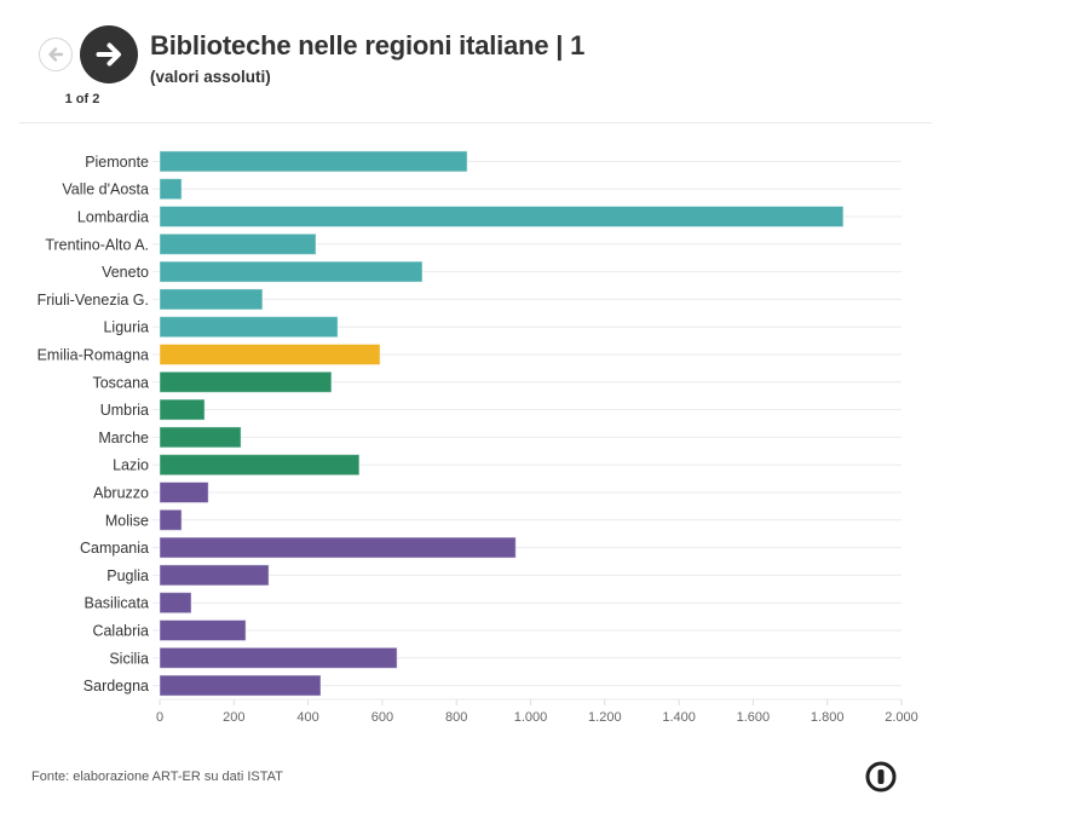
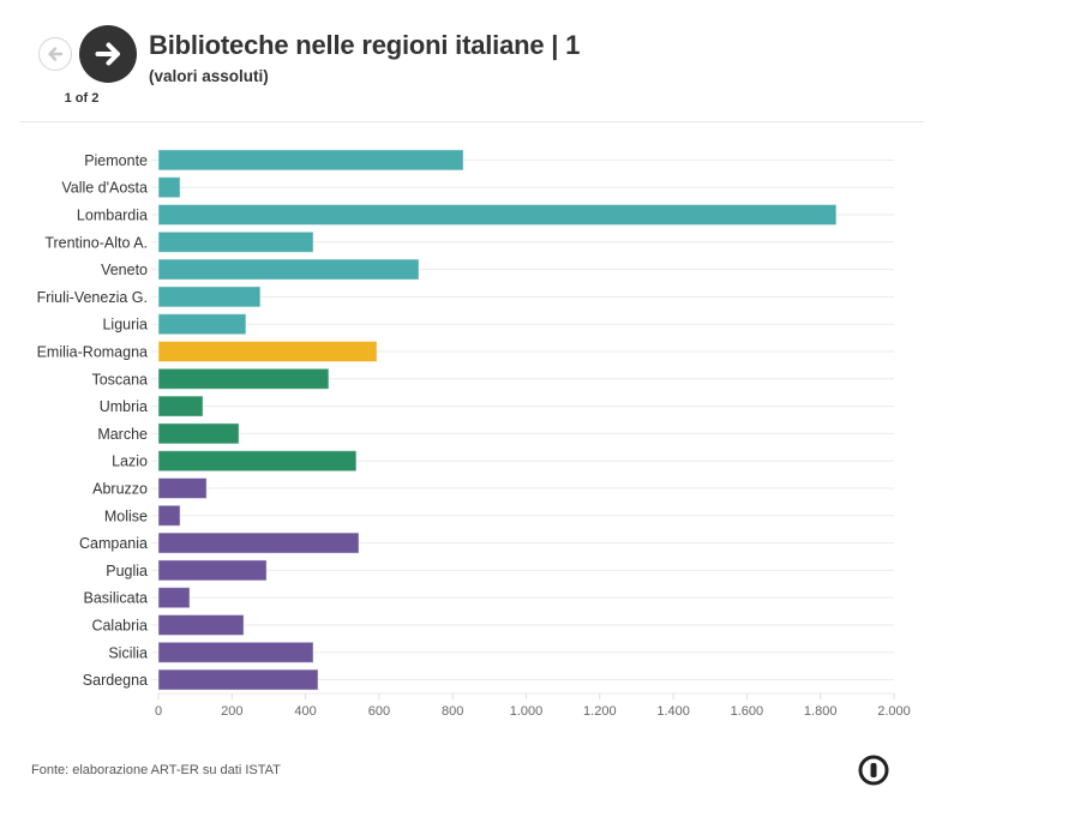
Liguria: 480 -> 240
Campania: 960 -> 540
Sicilia: 640 -> 420
